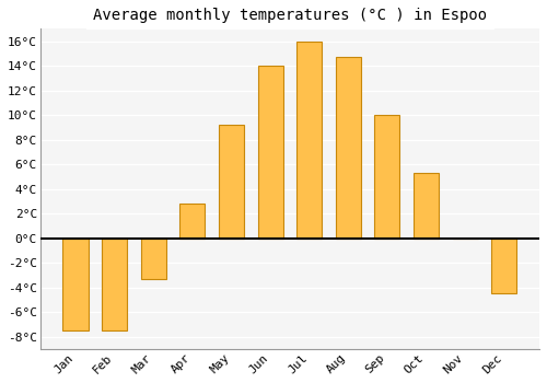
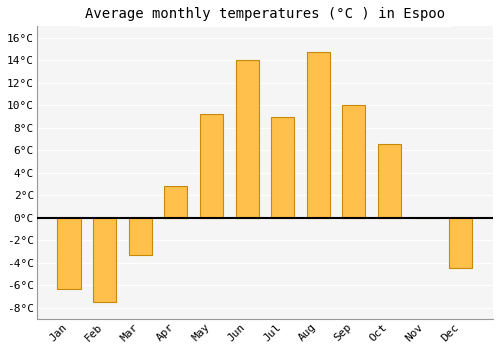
Jan: -7.5°C -> -6.3°C
Jul: 16.0°C -> 8.9°C
Oct: 5.3°C -> 6.5°C
